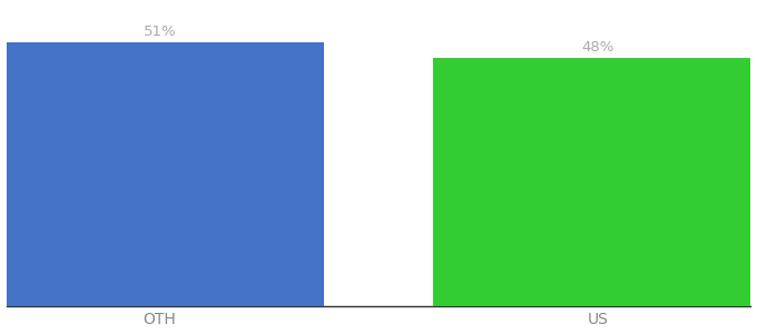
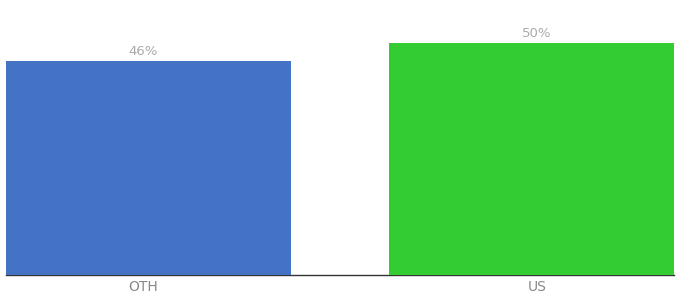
OTH: 51% -> 46%
US: 48% -> 50%
